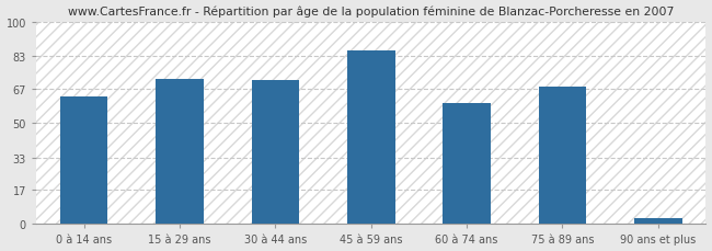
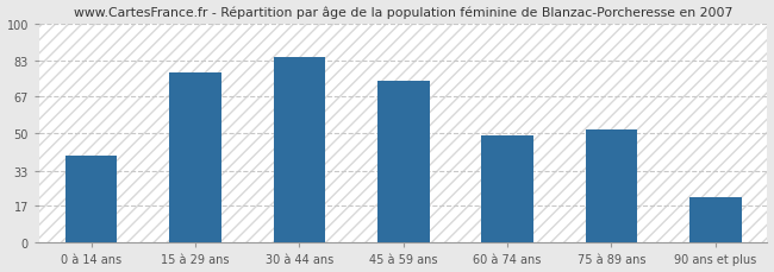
0 à 14 ans: 63 -> 40
15 à 29 ans: 72 -> 78
30 à 44 ans: 71 -> 85
45 à 59 ans: 86 -> 74
60 à 74 ans: 60 -> 49
75 à 89 ans: 68 -> 52
90 ans et plus: 3 -> 21
